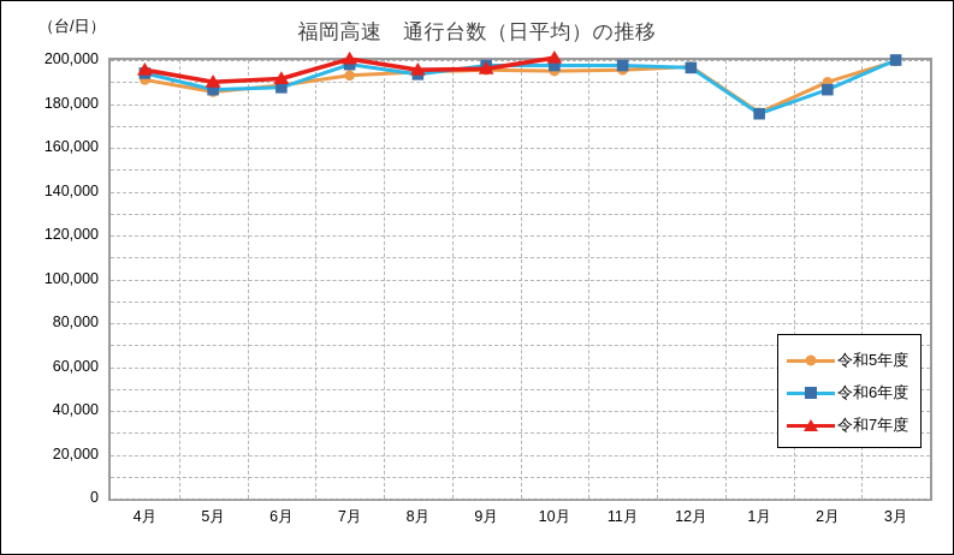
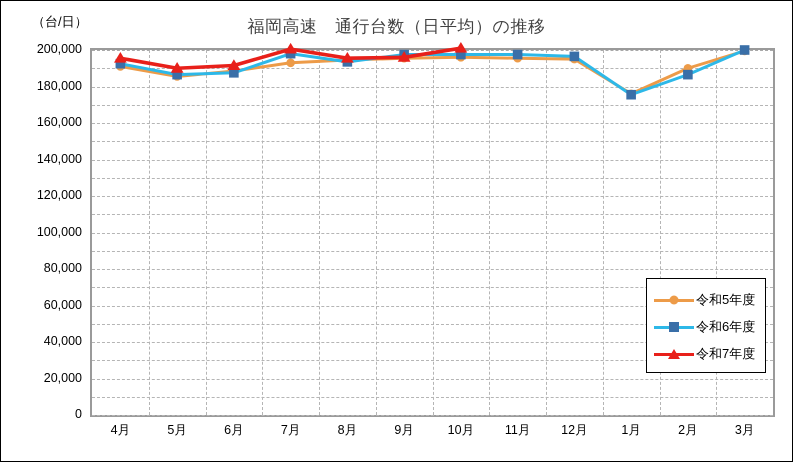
令和6年度/4月: 194000 -> 192000
令和5年度/10月: 195000 -> 196000
令和5年度/12月: 197000 -> 195000
